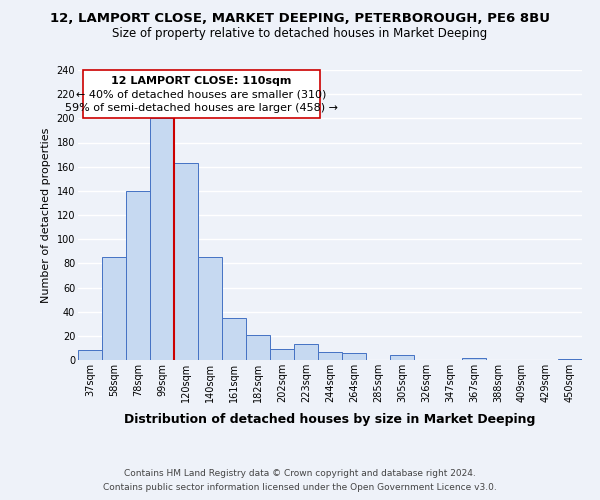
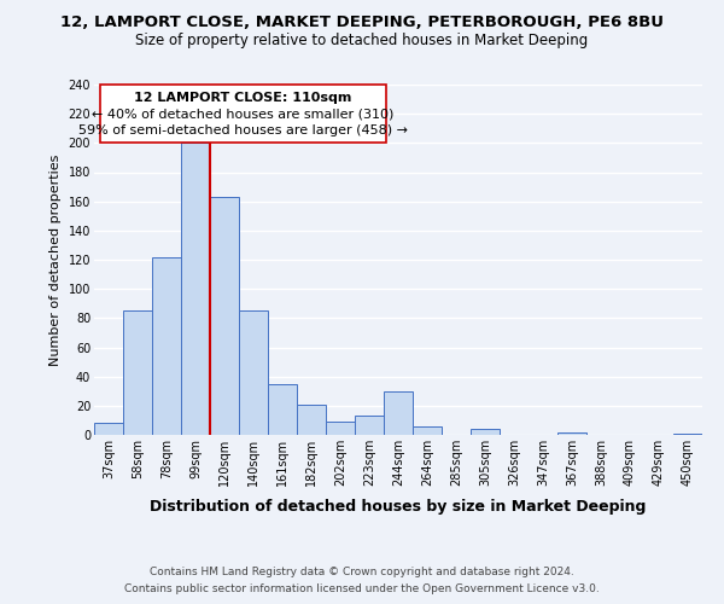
78sqm: 140 -> 122
244sqm: 7 -> 30
